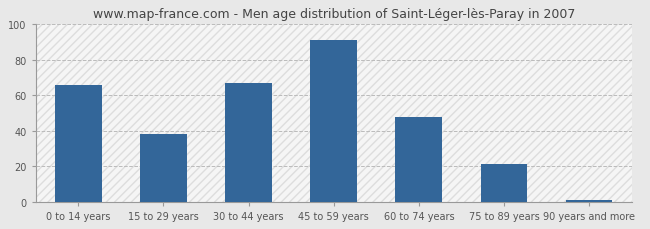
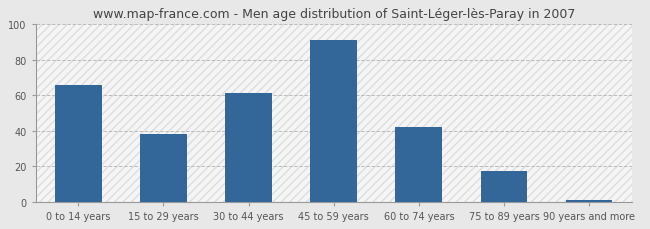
30 to 44 years: 67 -> 61
60 to 74 years: 48 -> 42
75 to 89 years: 21 -> 17
